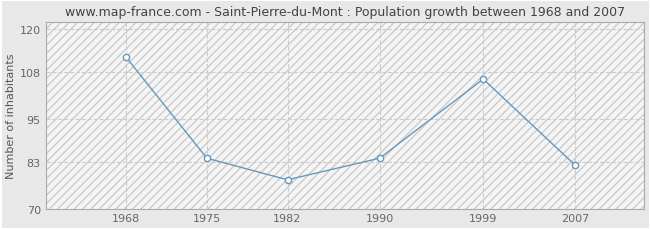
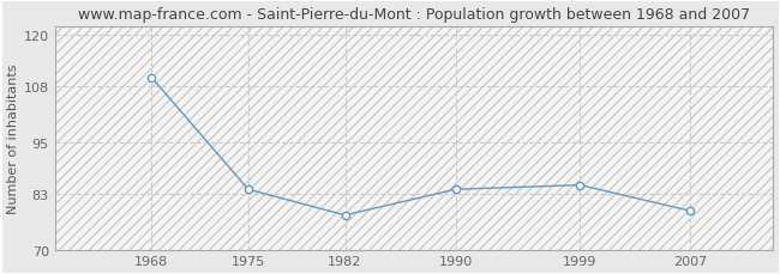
1968: 112 -> 110
1999: 106 -> 85
2007: 82 -> 79
